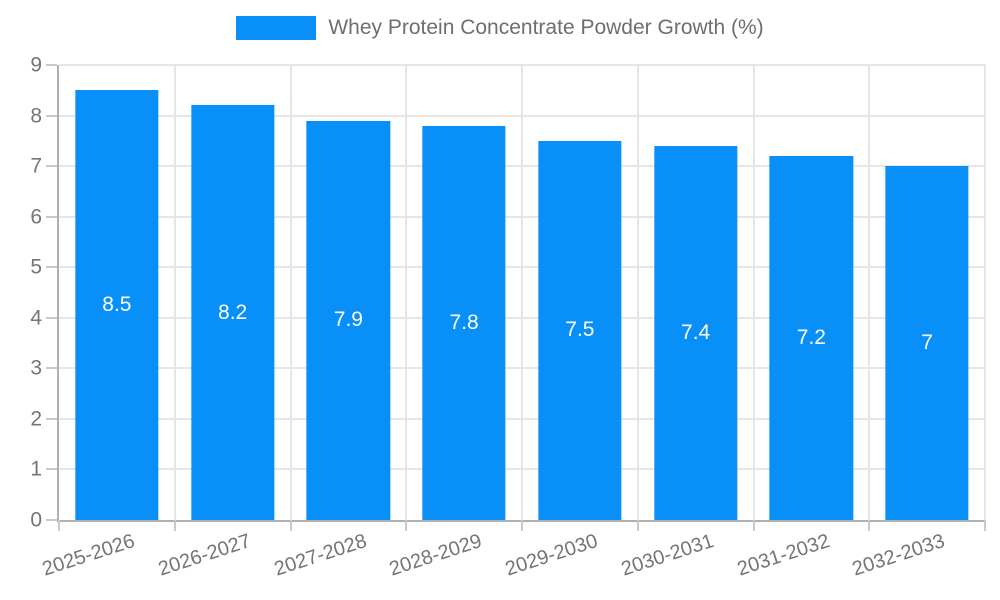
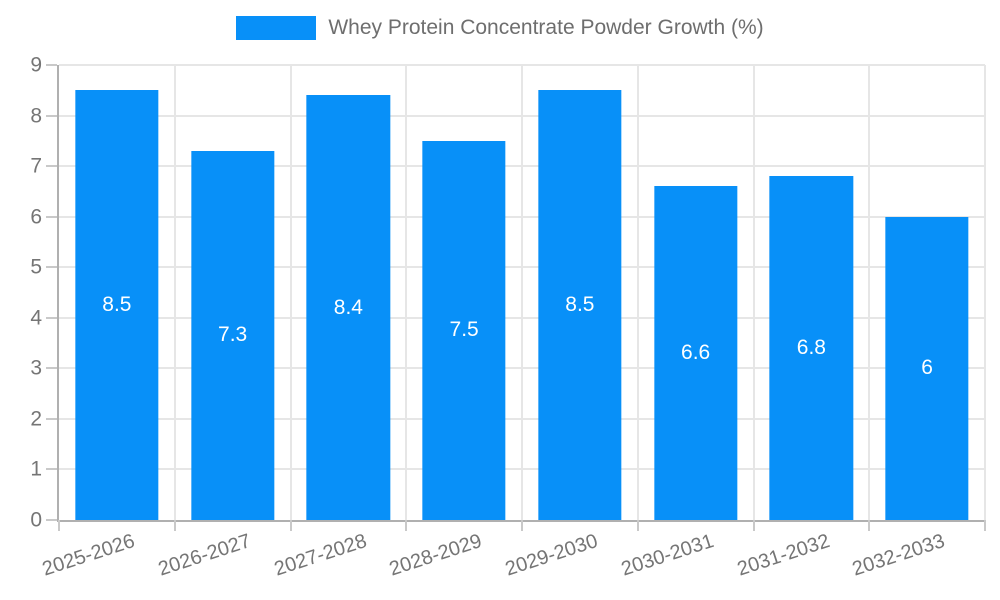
2026-2027: 8.2 -> 7.3
2027-2028: 7.9 -> 8.4
2028-2029: 7.8 -> 7.5
2029-2030: 7.5 -> 8.5
2030-2031: 7.4 -> 6.6
2031-2032: 7.2 -> 6.8
2032-2033: 7 -> 6
